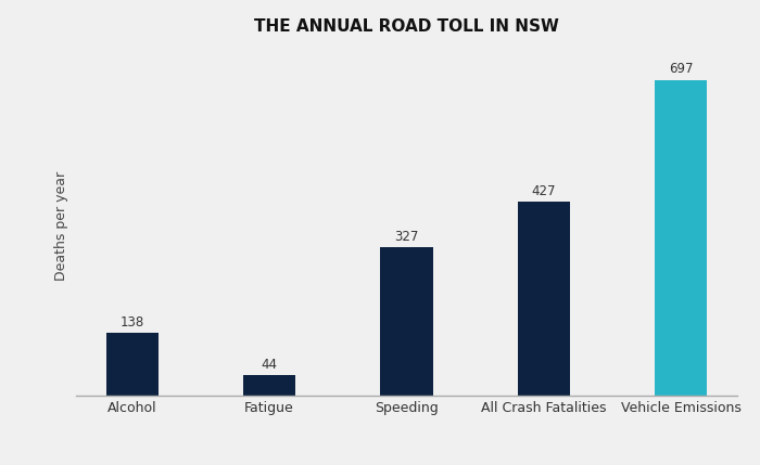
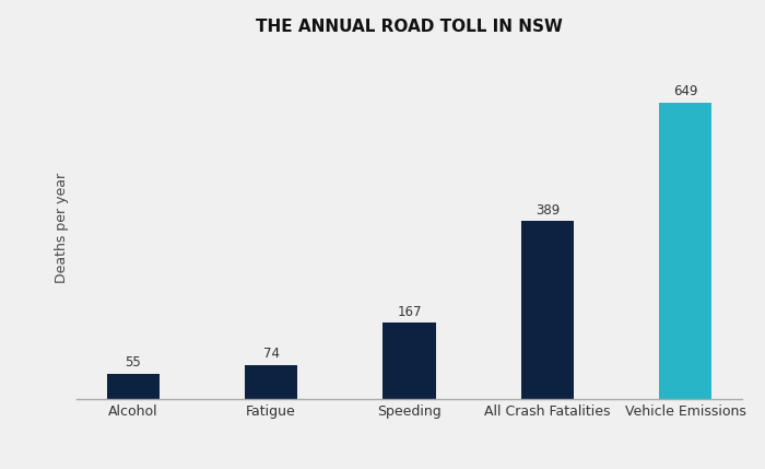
Alcohol: 138 -> 55
Fatigue: 44 -> 74
Speeding: 327 -> 167
All Crash Fatalities: 427 -> 389
Vehicle Emissions: 697 -> 649
